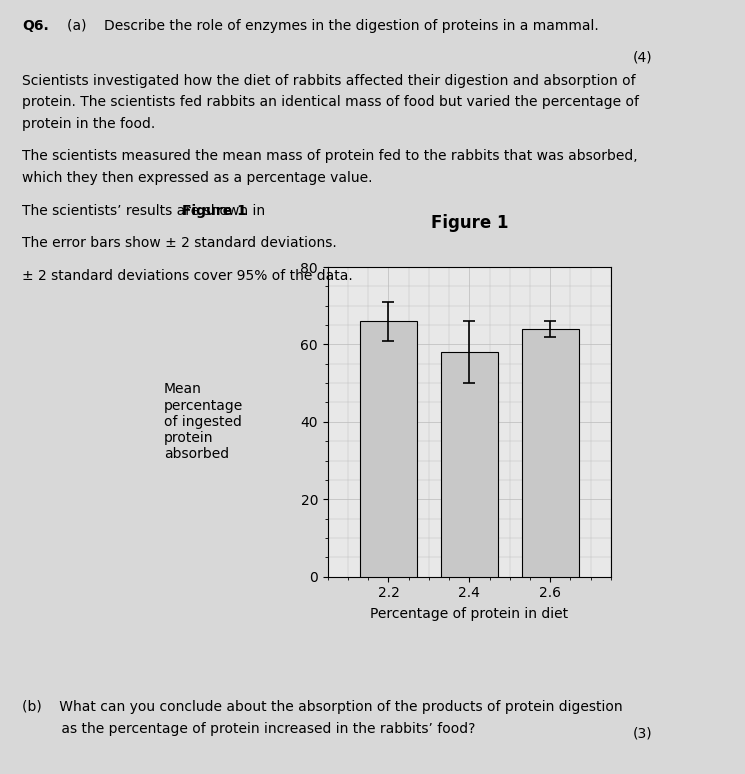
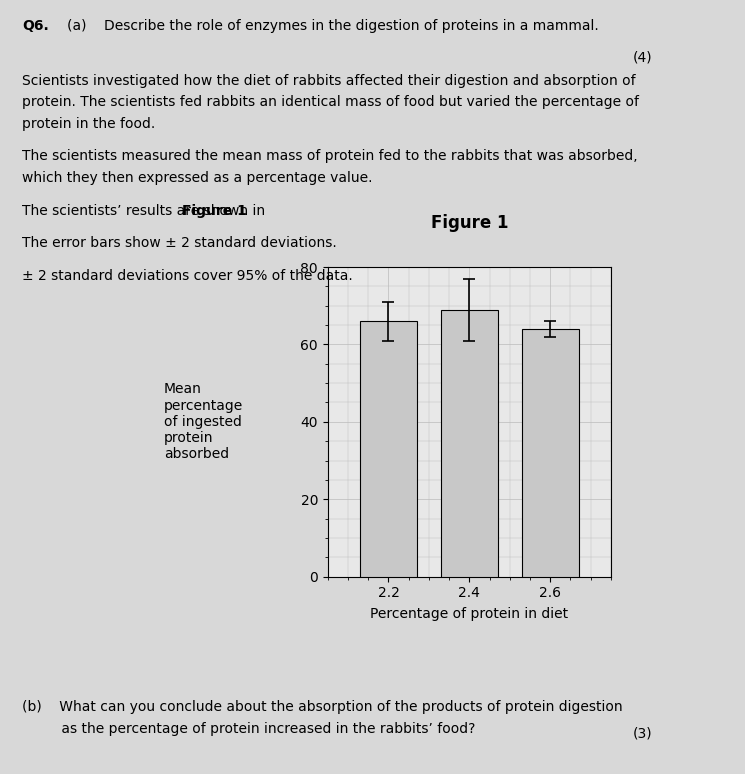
2.4: 58 -> 69
